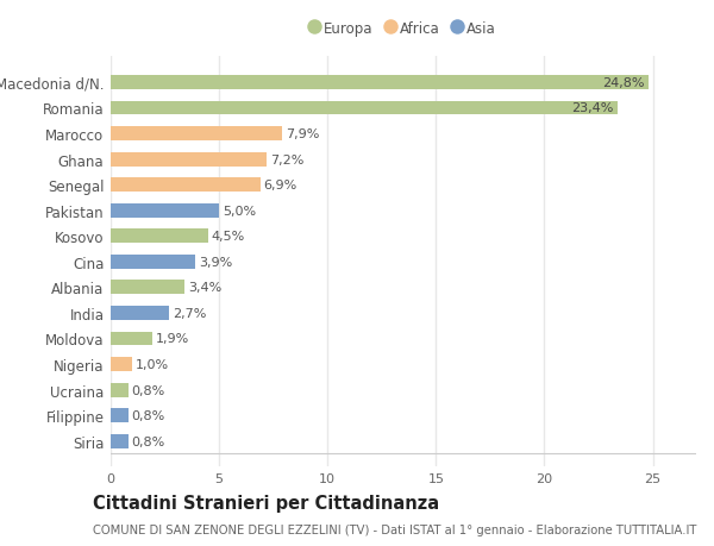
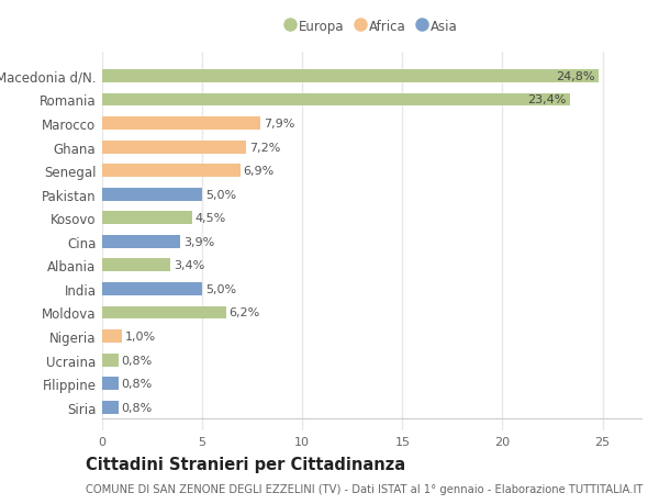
India: 2,7% -> 5,0%
Moldova: 1,9% -> 6,2%
